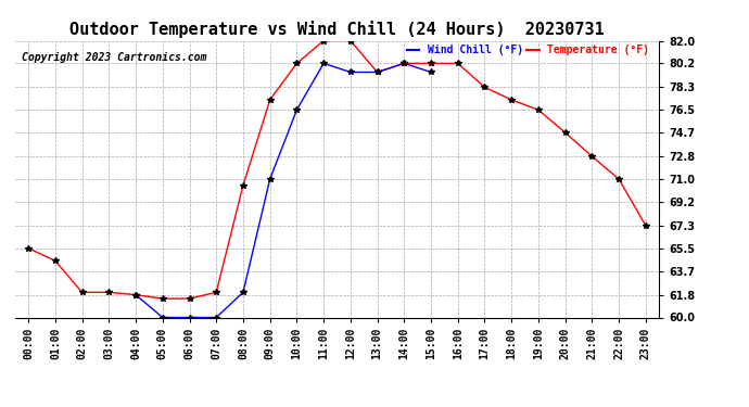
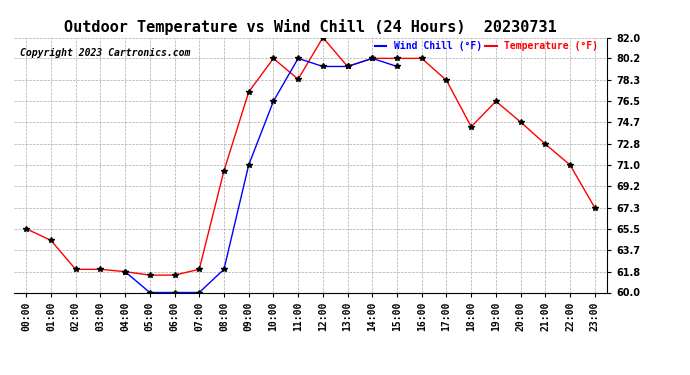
Temperature (°F)/11:00: 82.0 -> 78.4
Temperature (°F)/18:00: 77.3 -> 74.3
